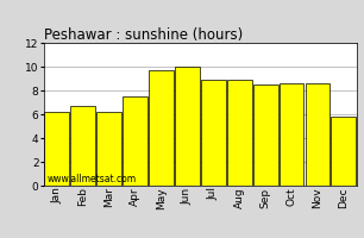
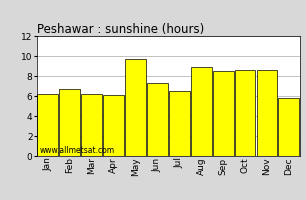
Apr: 7.5 -> 6.1
Jun: 10.0 -> 7.3
Jul: 8.9 -> 6.5
